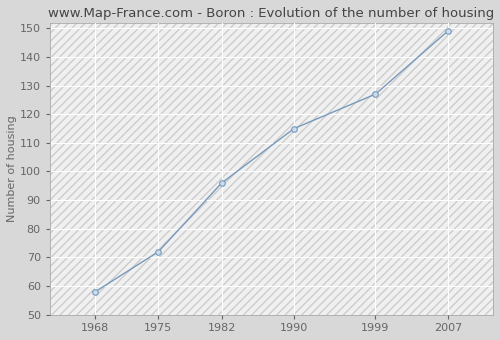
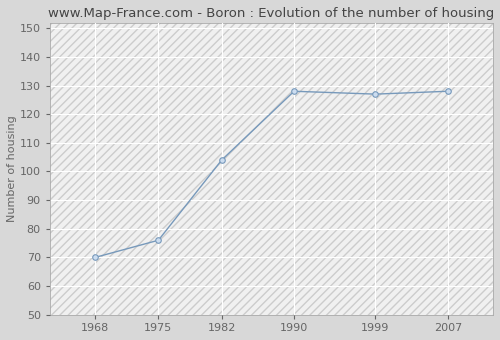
1968: 58 -> 70
1975: 72 -> 76
1982: 96 -> 104
1990: 115 -> 128
2007: 149 -> 128
